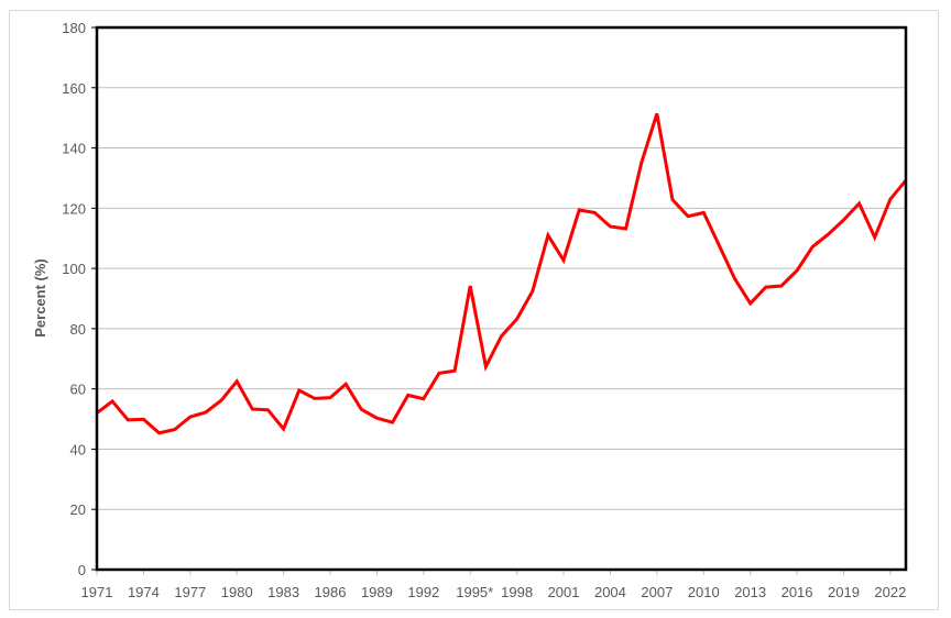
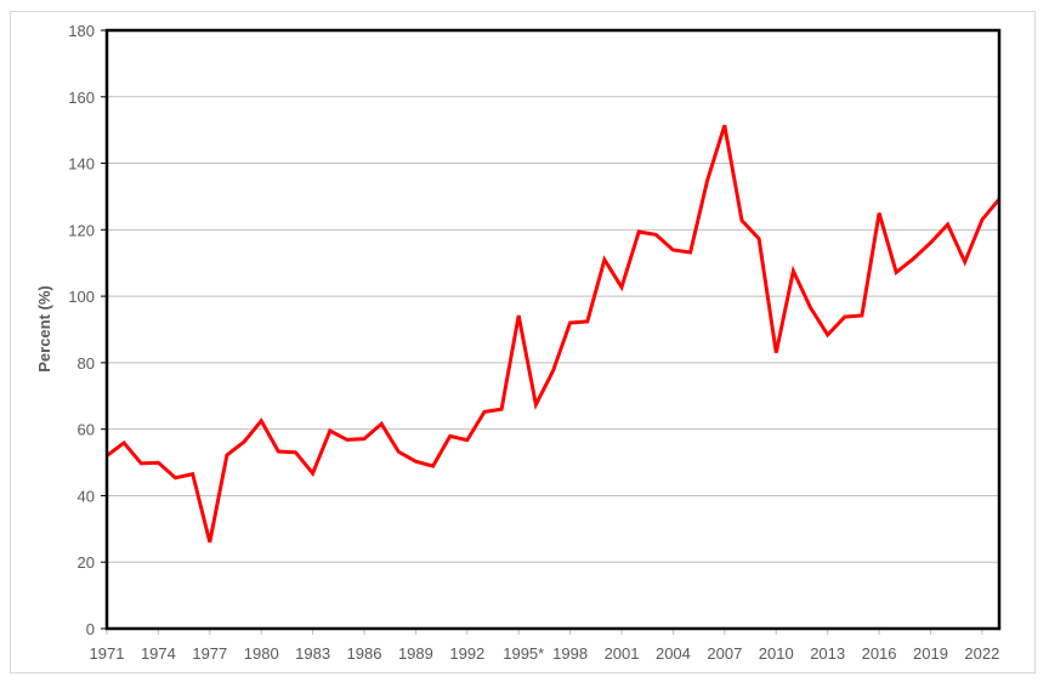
1977: 51 -> 26
1998: 83 -> 92
2010: 118 -> 83
2016: 99 -> 125
